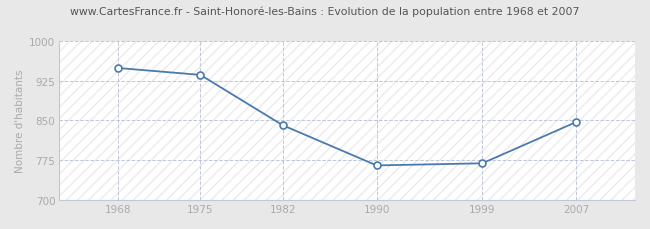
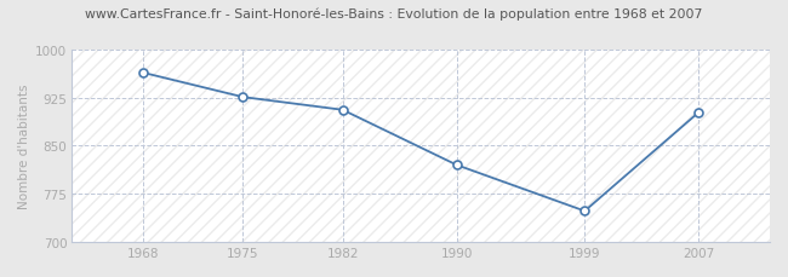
1968: 949 -> 964
1975: 936 -> 926
1982: 841 -> 906
1990: 765 -> 820
1999: 769 -> 748
2007: 847 -> 902
